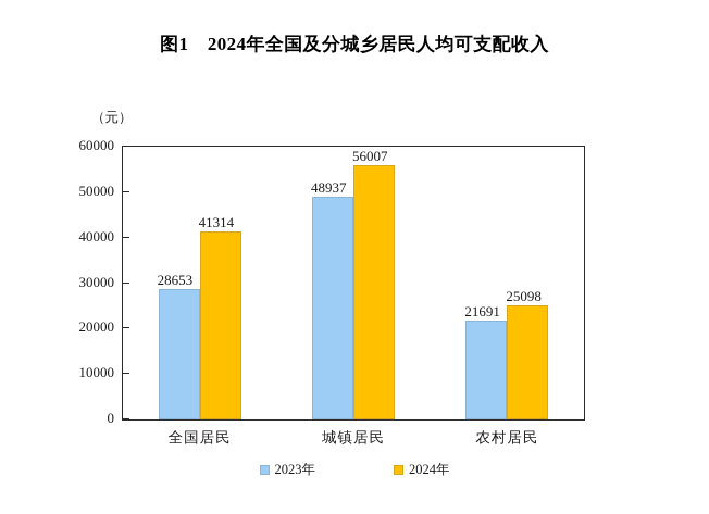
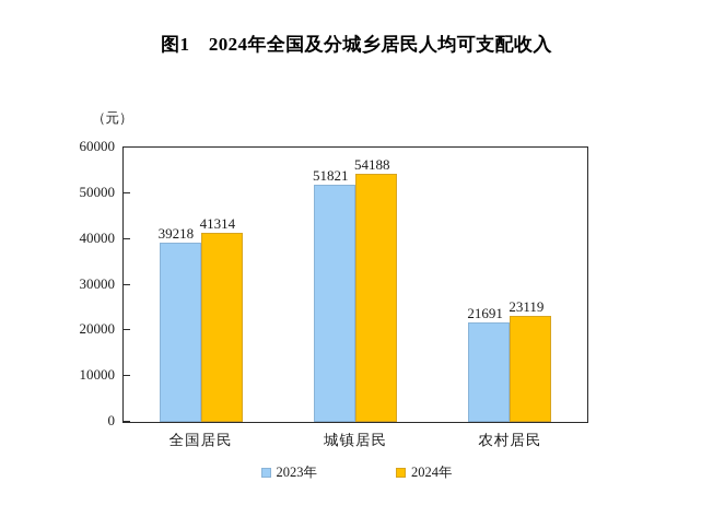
2023年/全国居民: 28653 -> 39218
2023年/城镇居民: 48937 -> 51821
2024年/城镇居民: 56007 -> 54188
2024年/农村居民: 25098 -> 23119
